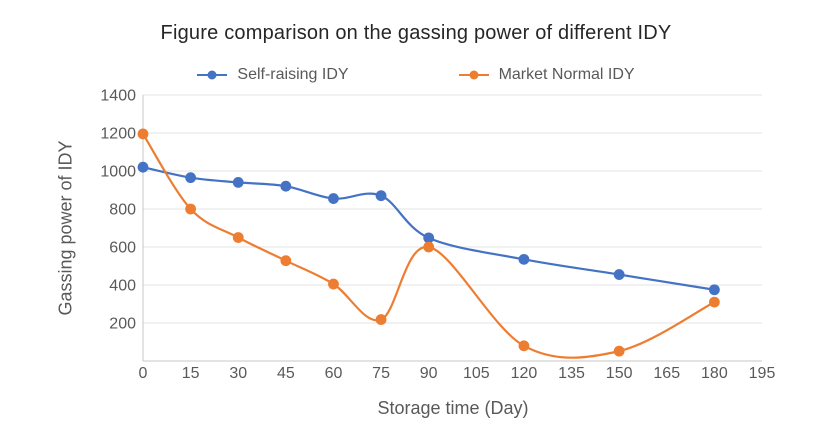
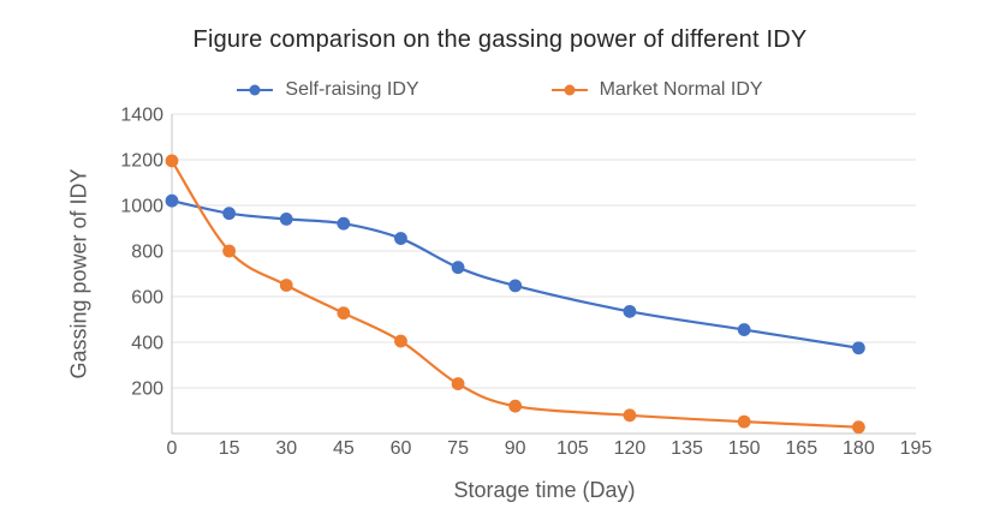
Self-raising IDY/75: 870 -> 730
Market Normal IDY/90: 600 -> 120
Market Normal IDY/180: 310 -> 30
